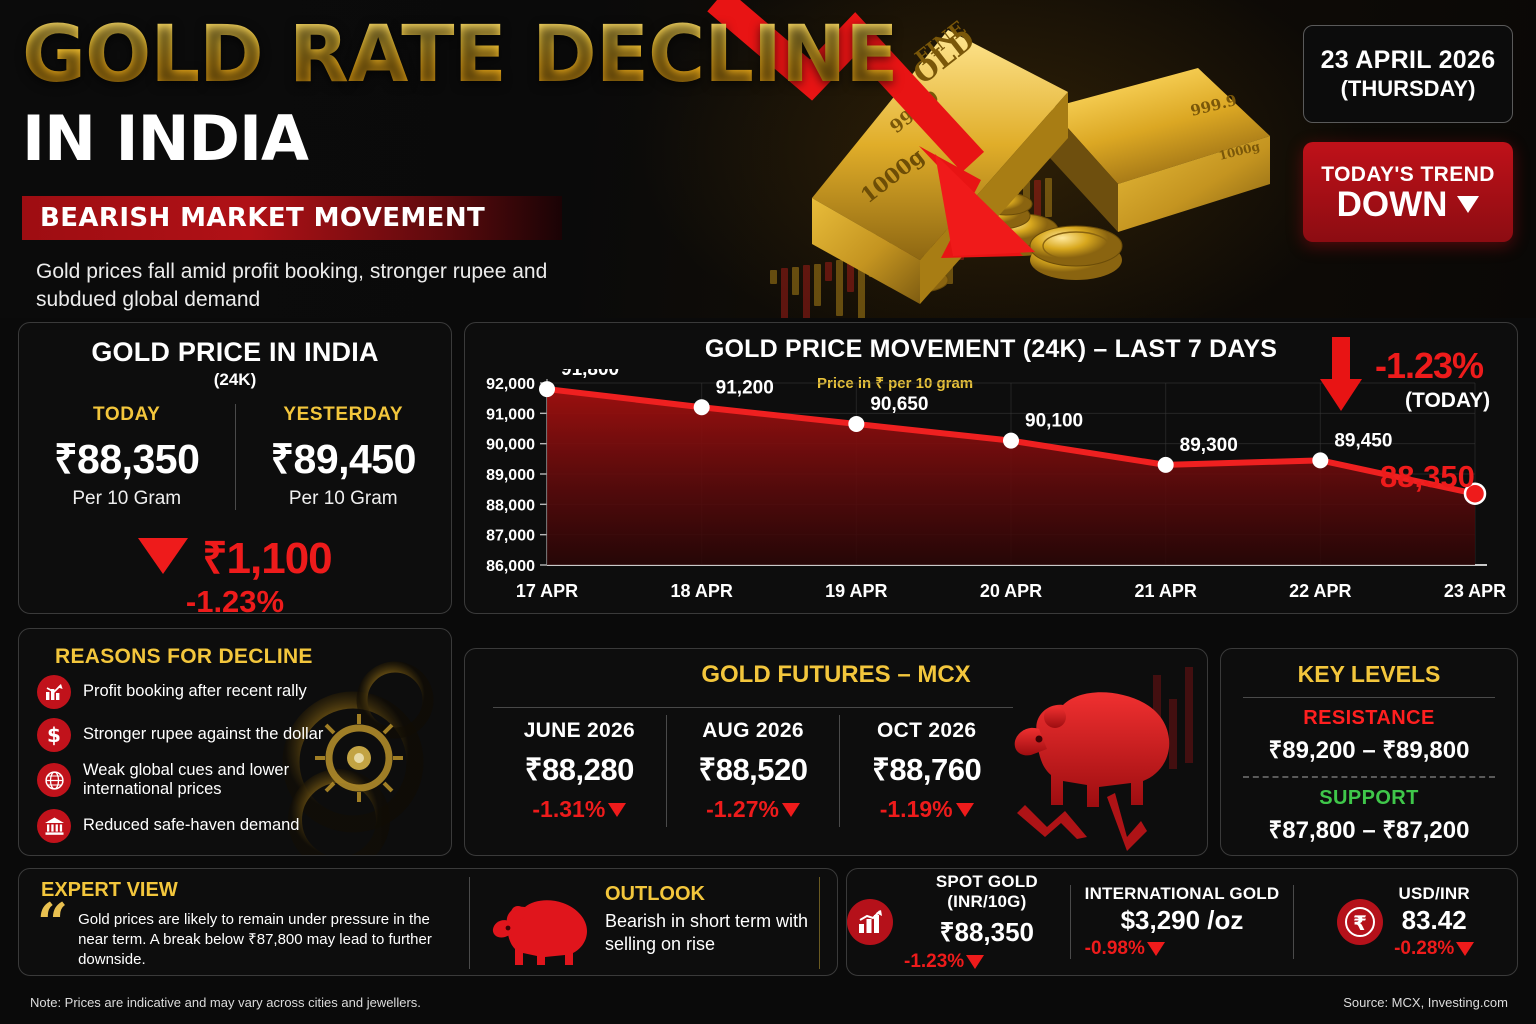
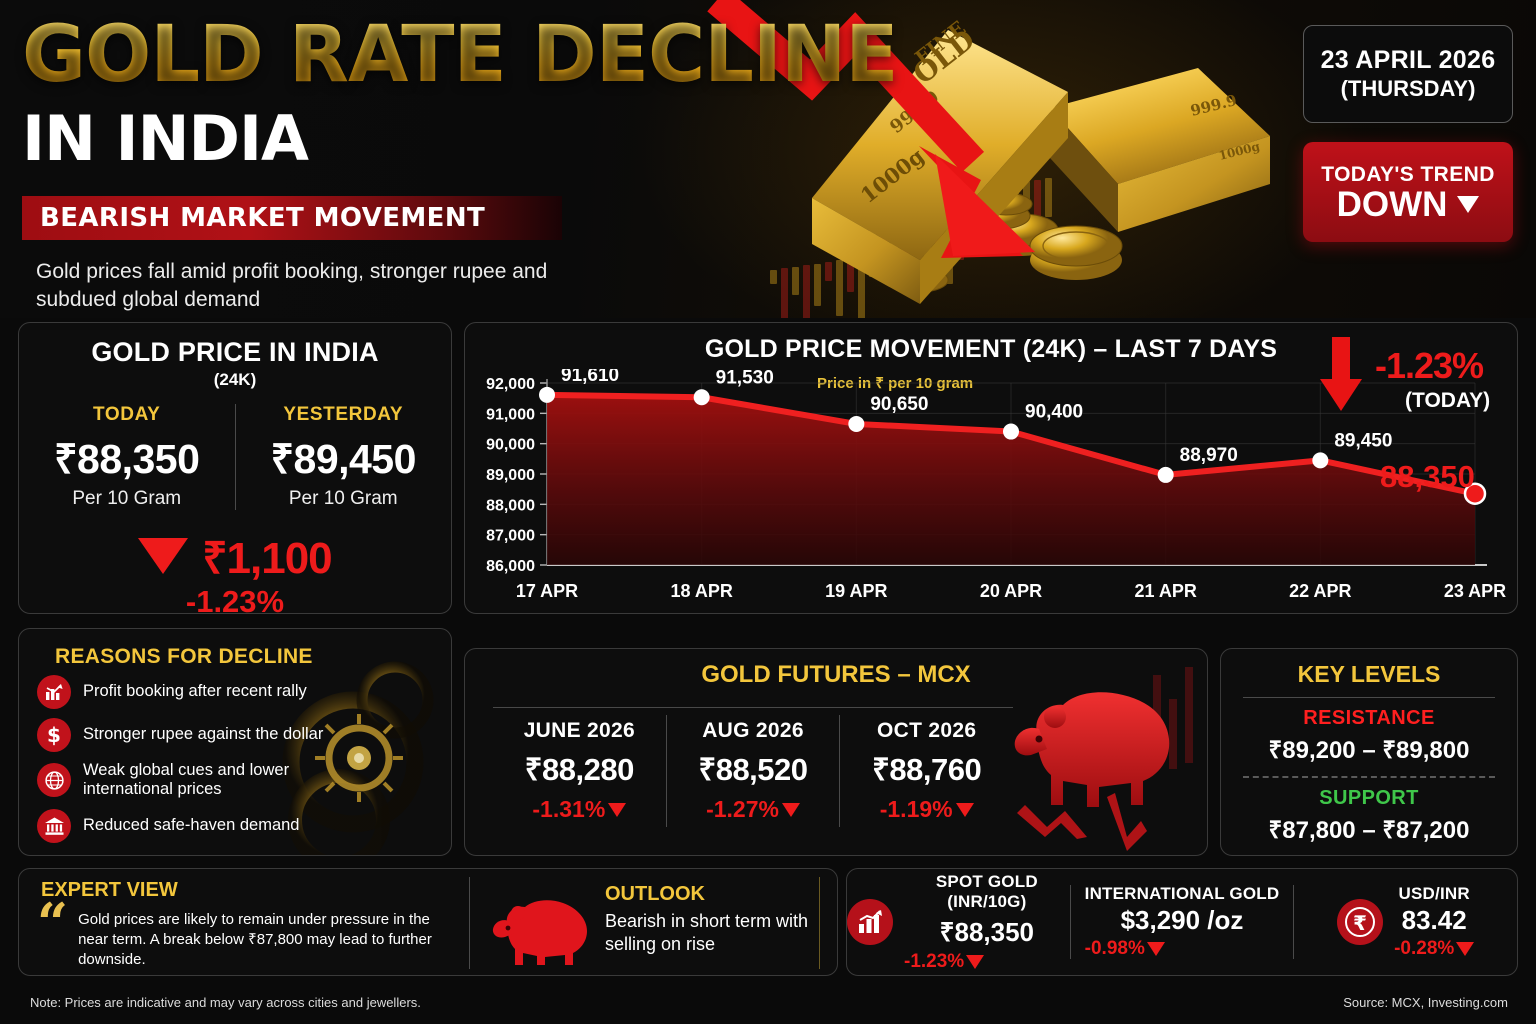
17 APR: 91,800 -> 91,610
18 APR: 91,200 -> 91,530
20 APR: 90,100 -> 90,400
21 APR: 89,300 -> 88,970
